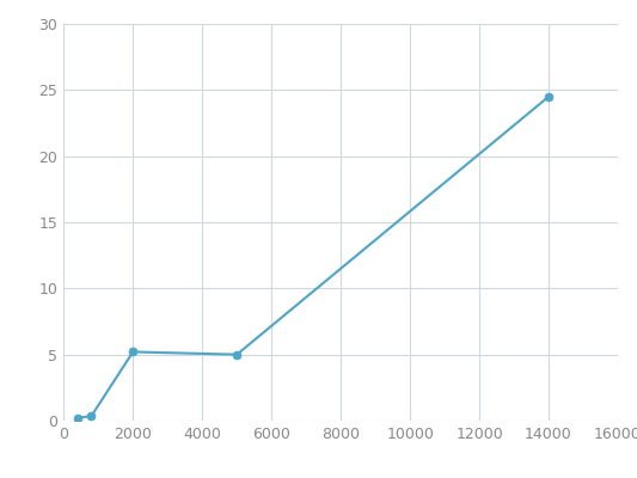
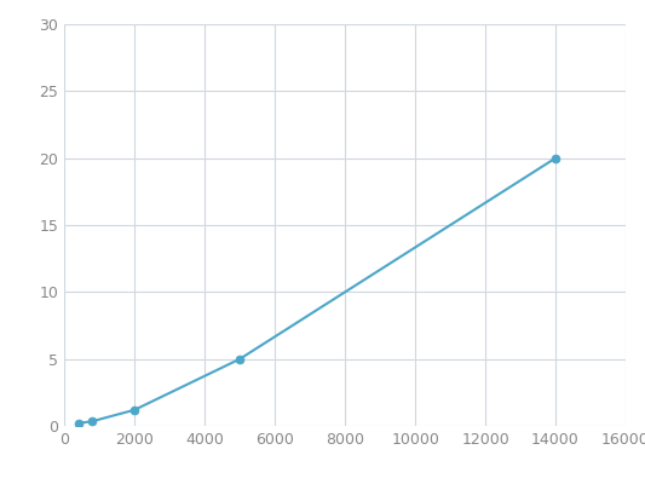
2000: 5.2 -> 1.2
14000: 24.5 -> 20.0
